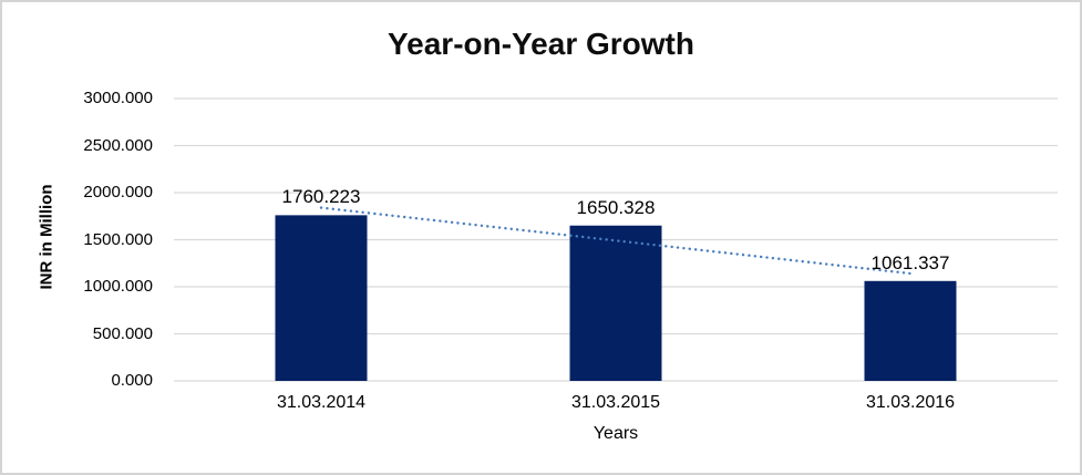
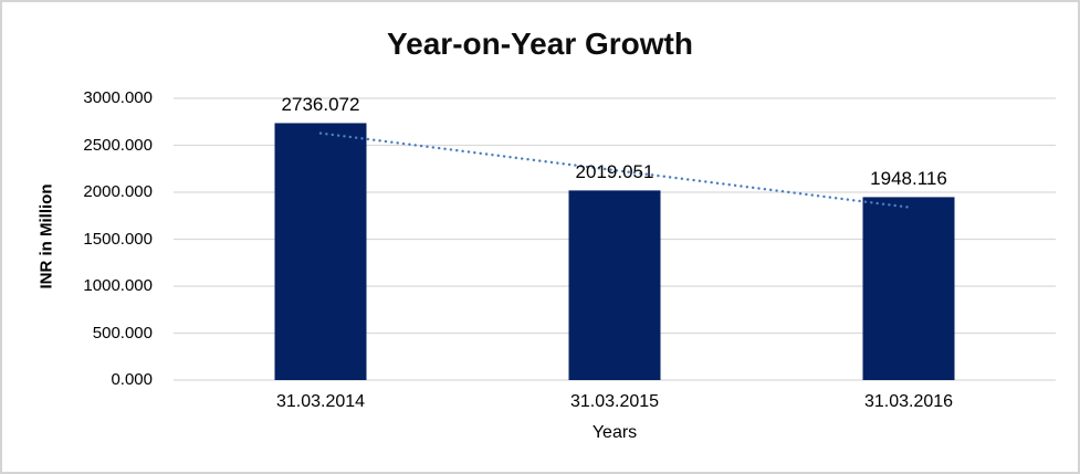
31.03.2014: 1760.223 -> 2736.072
31.03.2015: 1650.328 -> 2019.051
31.03.2016: 1061.337 -> 1948.116
